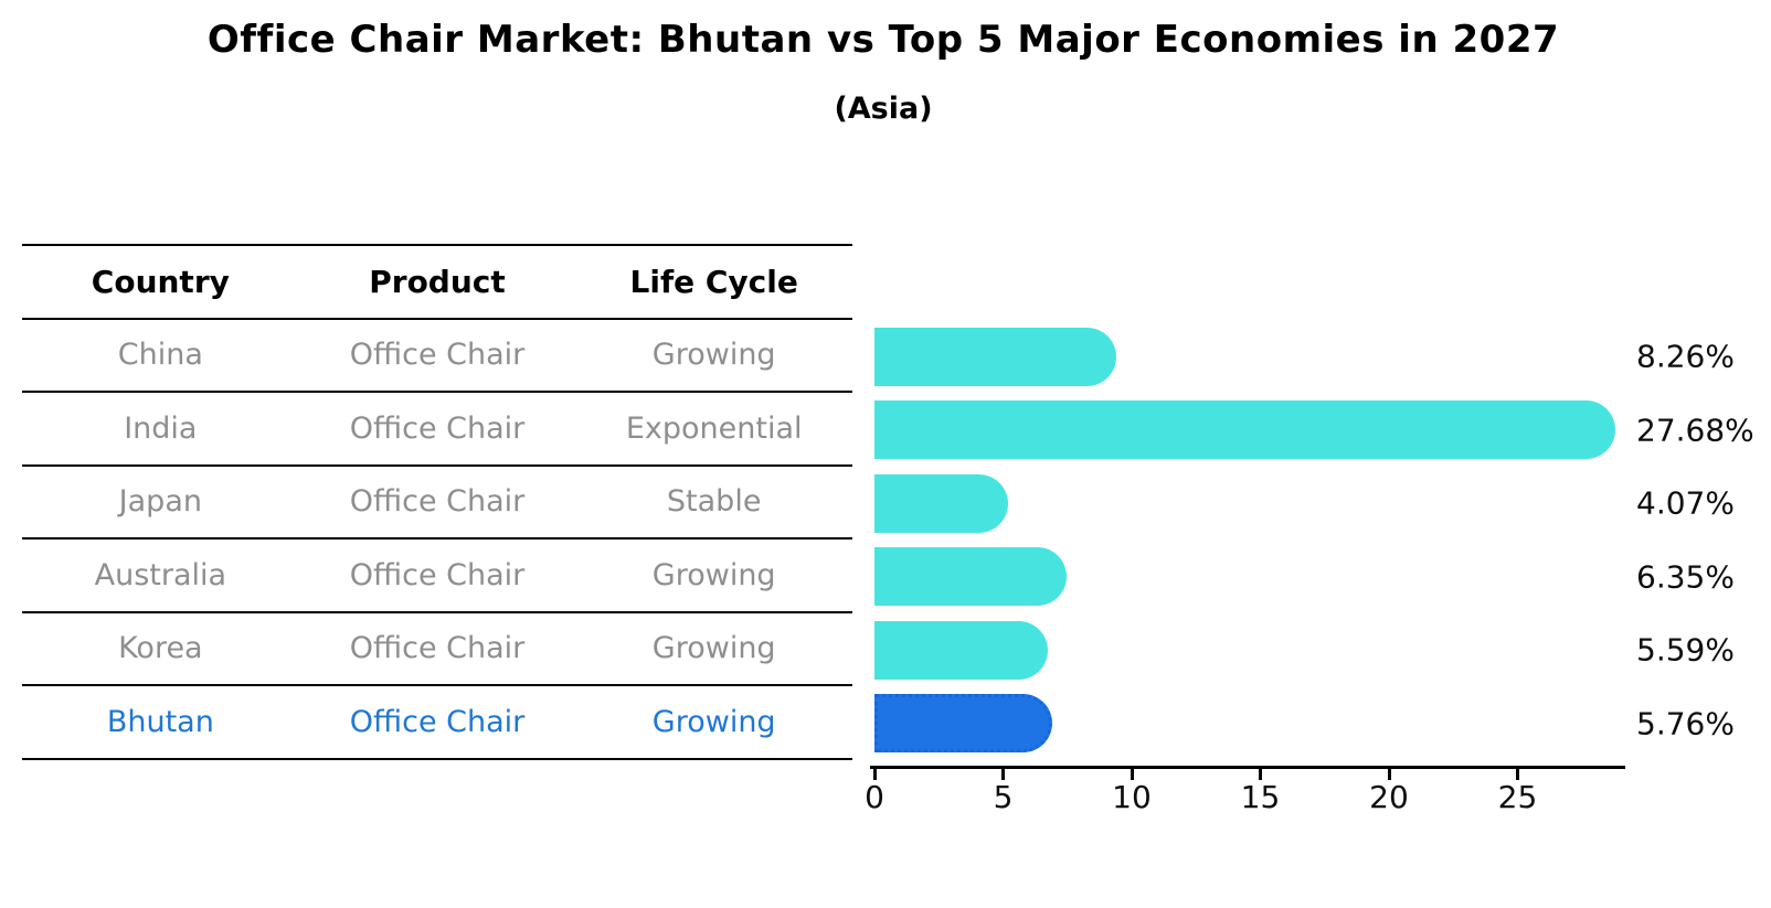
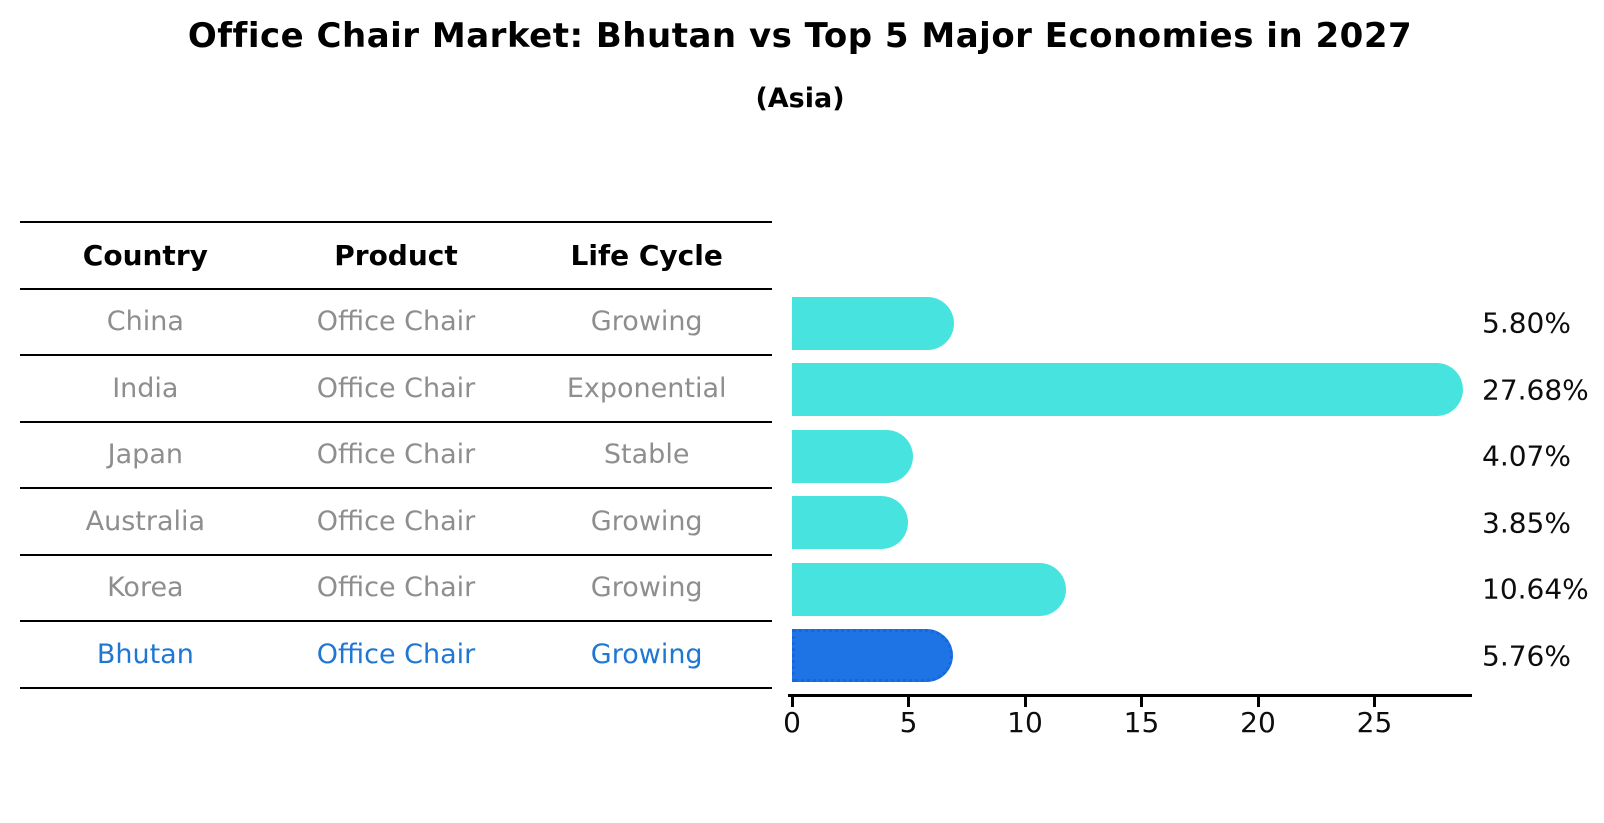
China: 8.26% -> 5.80%
Australia: 6.35% -> 3.85%
Korea: 5.59% -> 10.64%
